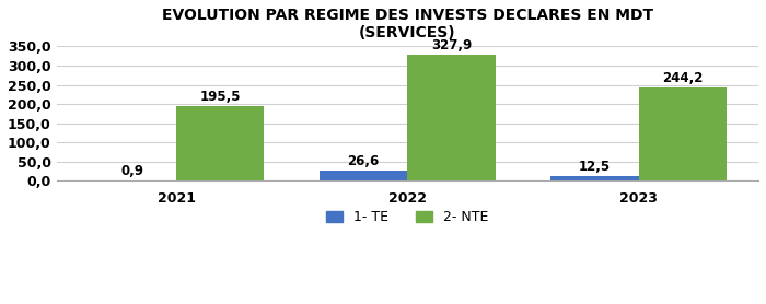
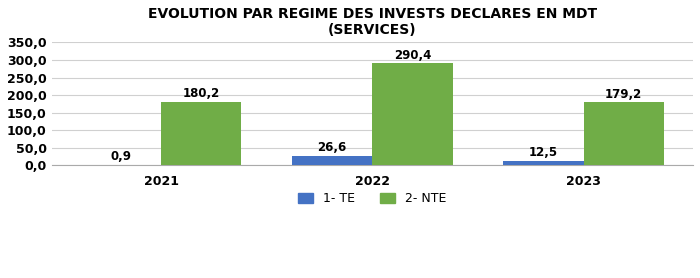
2- NTE/2021: 195,5 -> 180,2
2- NTE/2022: 327,9 -> 290,4
2- NTE/2023: 244,2 -> 179,2
